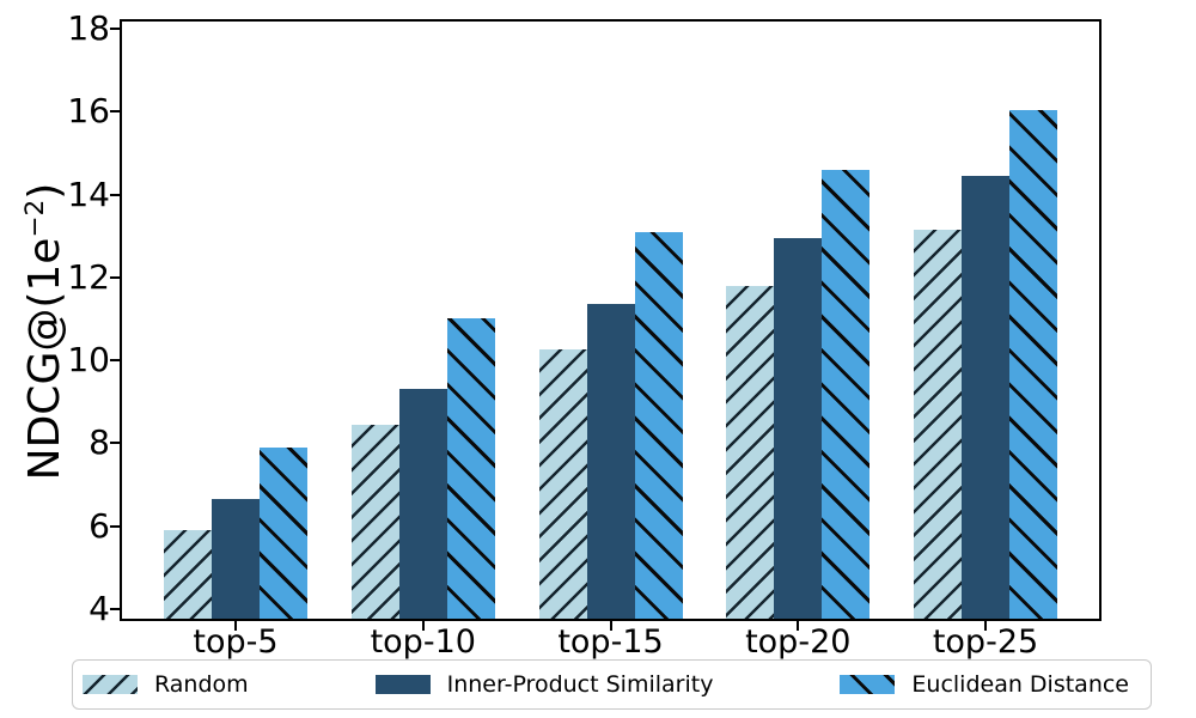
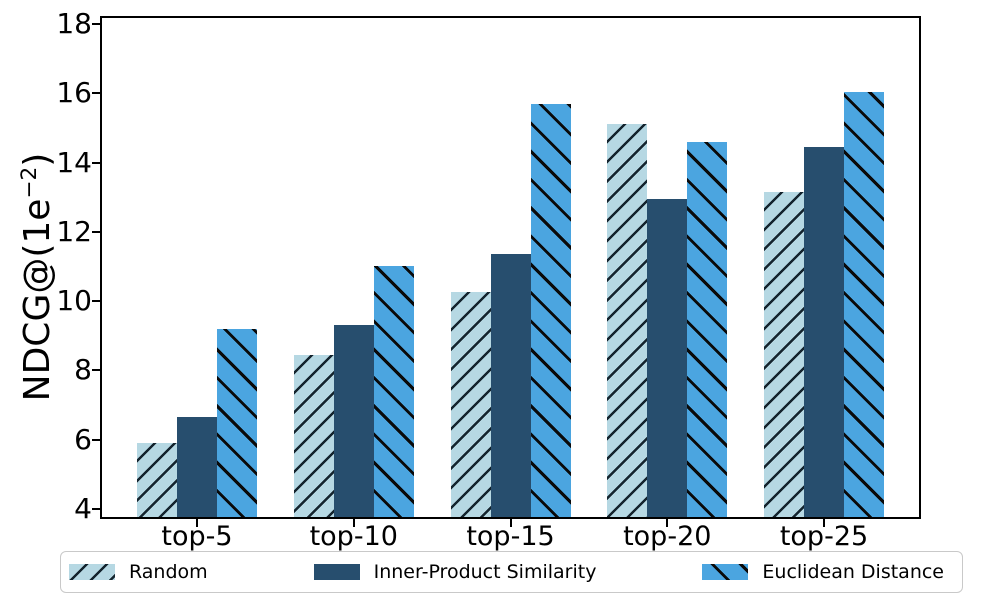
Euclidean Distance/top-5: 7.9 -> 9.2
Euclidean Distance/top-15: 13.1 -> 15.7
Random/top-20: 11.8 -> 15.1
